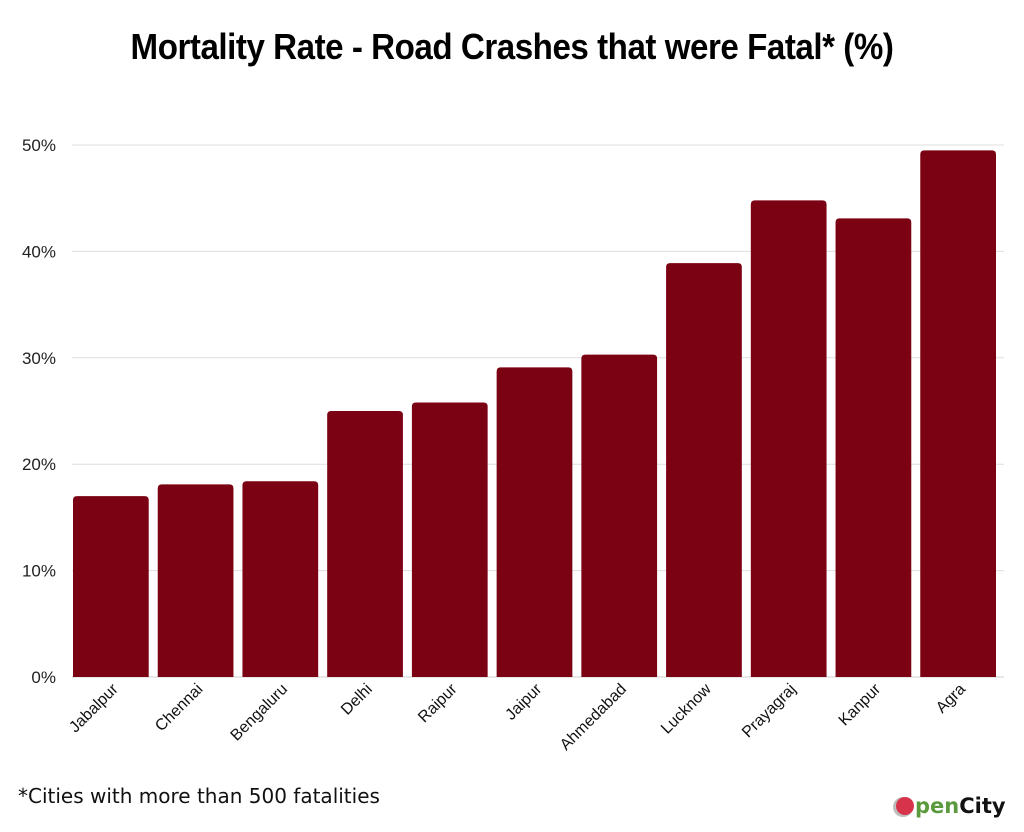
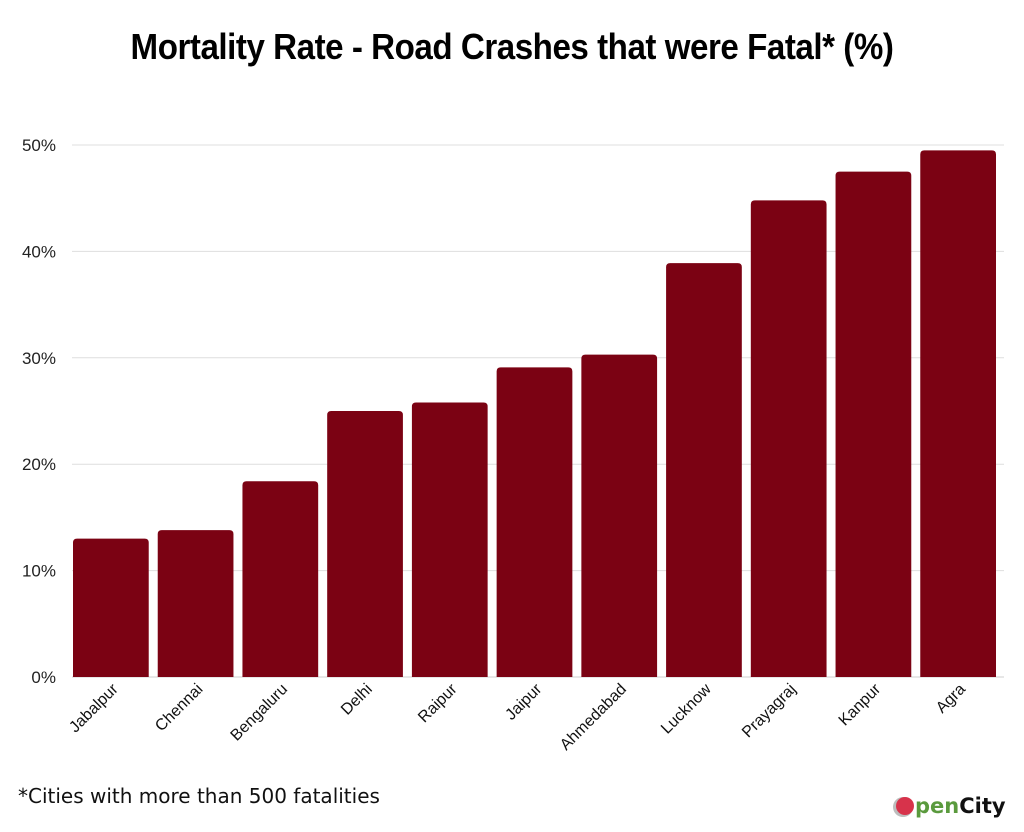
Jabalpur: 17.0% -> 13.0%
Chennai: 18.1% -> 13.8%
Kanpur: 43.1% -> 47.5%
